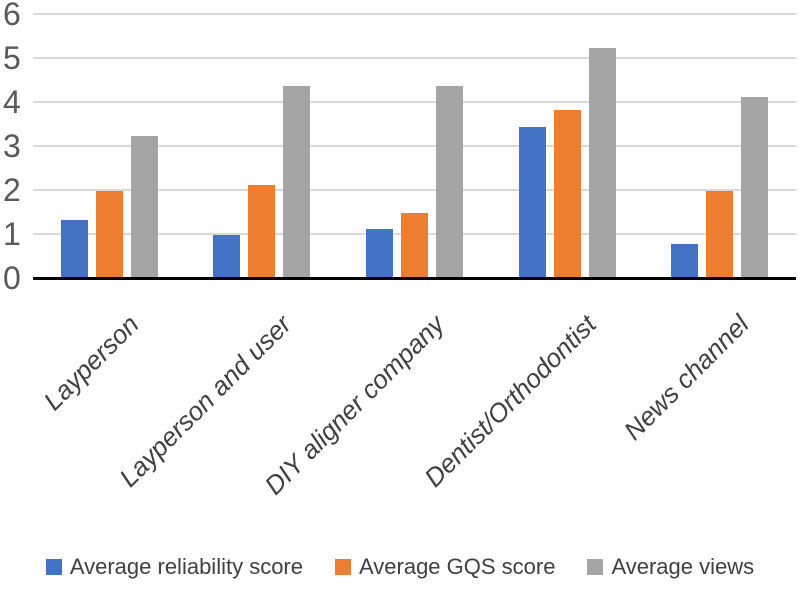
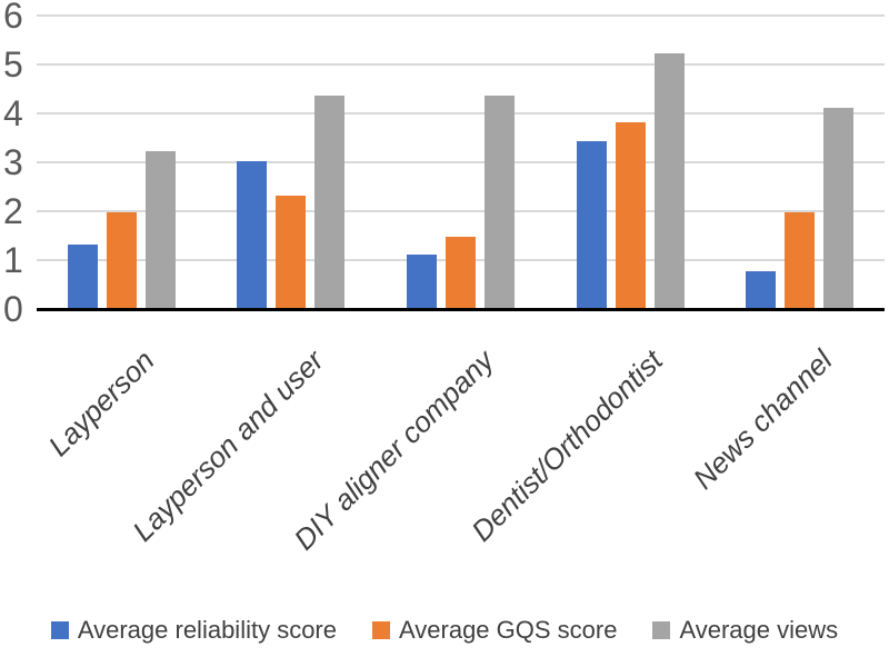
Average reliability score/Layperson and user: 0.9 -> 3.0
Average GQS score/Layperson and user: 2.1 -> 2.3
